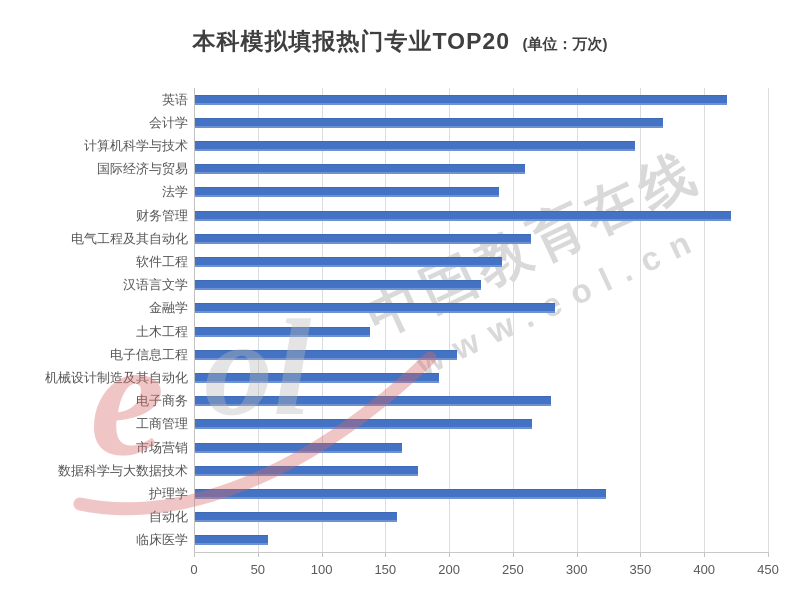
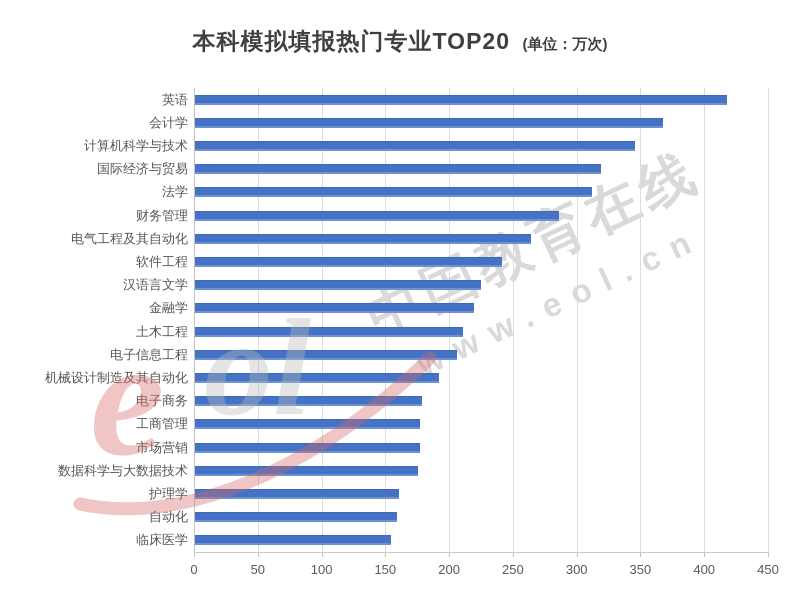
国际经济与贸易: 259 -> 318
法学: 238 -> 311
财务管理: 420 -> 285
金融学: 282 -> 219
土木工程: 137 -> 210
电子商务: 279 -> 178
工商管理: 264 -> 176
市场营销: 162 -> 176
护理学: 322 -> 160
临床医学: 57 -> 154
